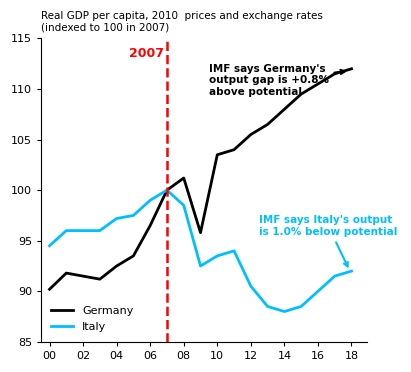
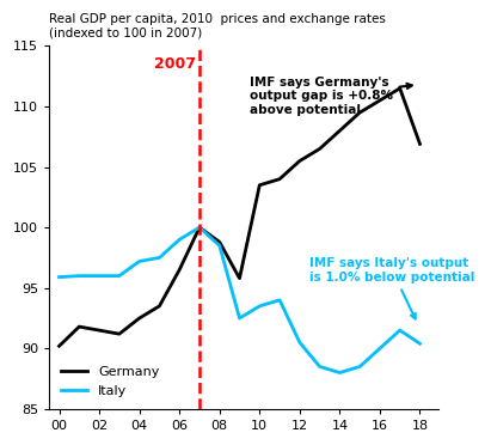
Italy/00: 94.5 -> 95.9
Germany/08: 101.2 -> 98.8
Germany/18: 112.0 -> 106.9
Italy/18: 92.0 -> 90.4
